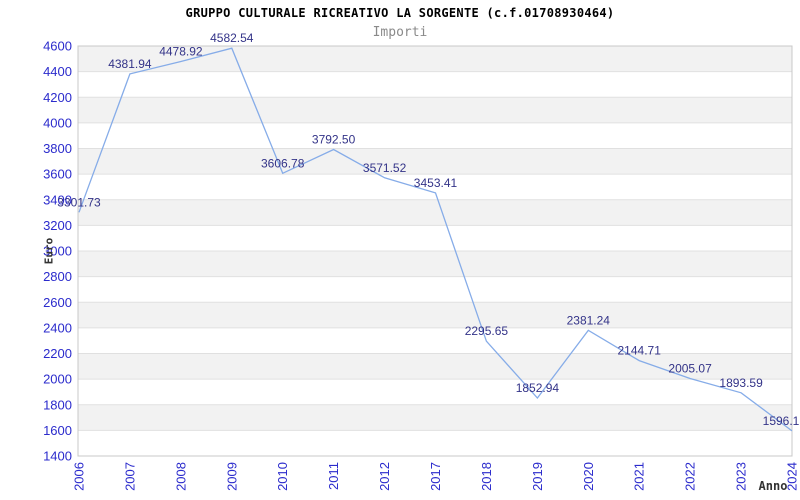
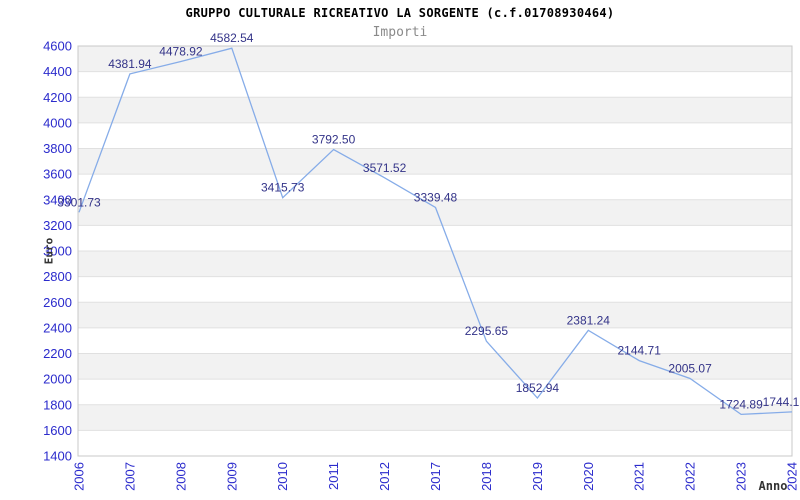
2010: 3606.78 -> 3415.73
2017: 3453.41 -> 3339.48
2023: 1893.59 -> 1724.89
2024: 1596.1 -> 1744.1
